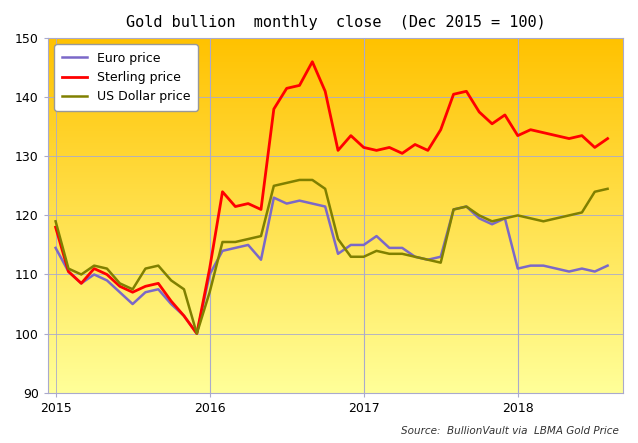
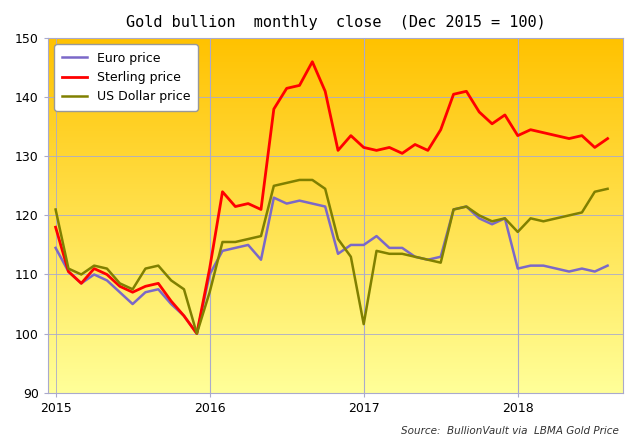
US Dollar price/2015: 119.0 -> 121.0
US Dollar price/2017: 113.0 -> 101.6
US Dollar price/2018: 120.0 -> 117.2
